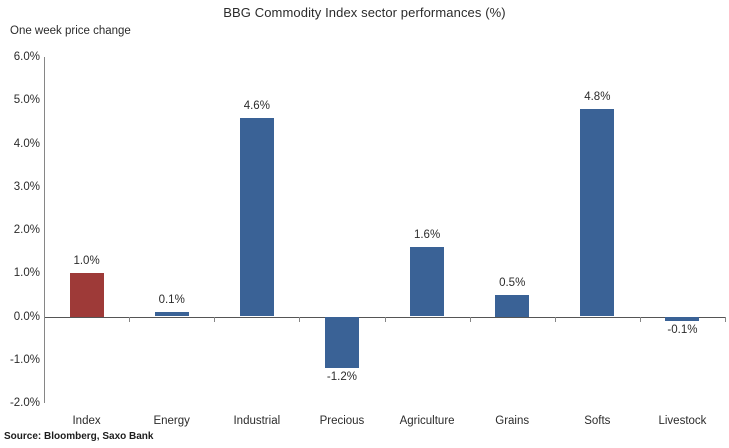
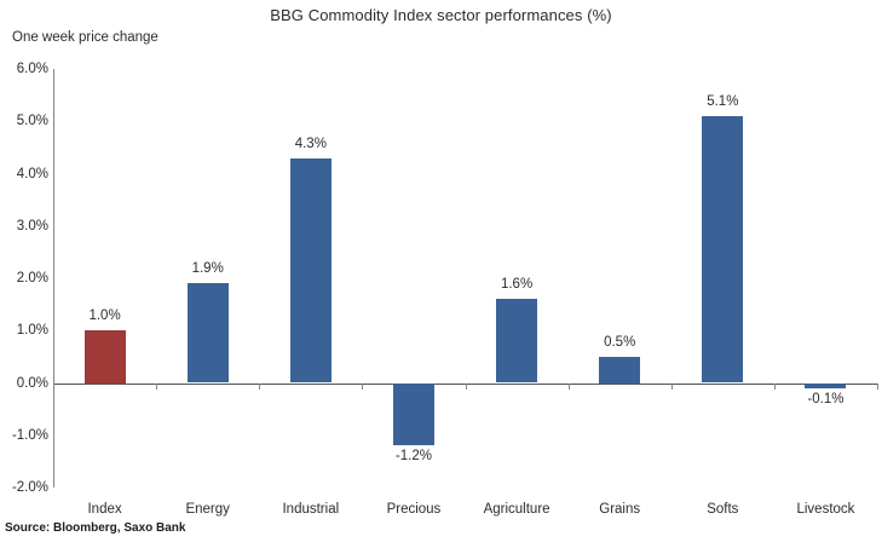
Energy: 0.1% -> 1.9%
Industrial: 4.6% -> 4.3%
Softs: 4.8% -> 5.1%
